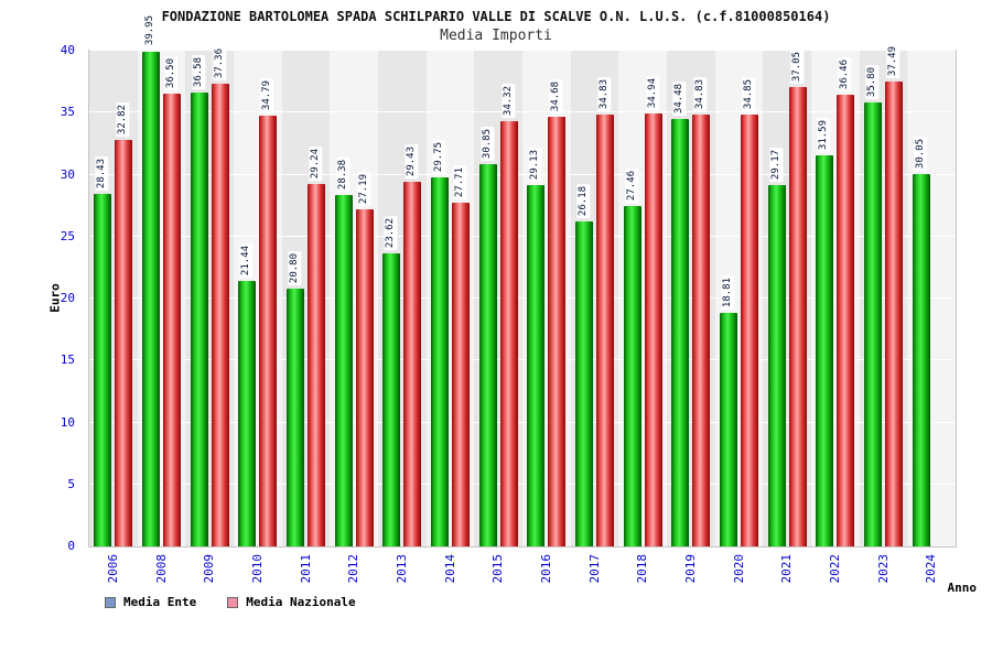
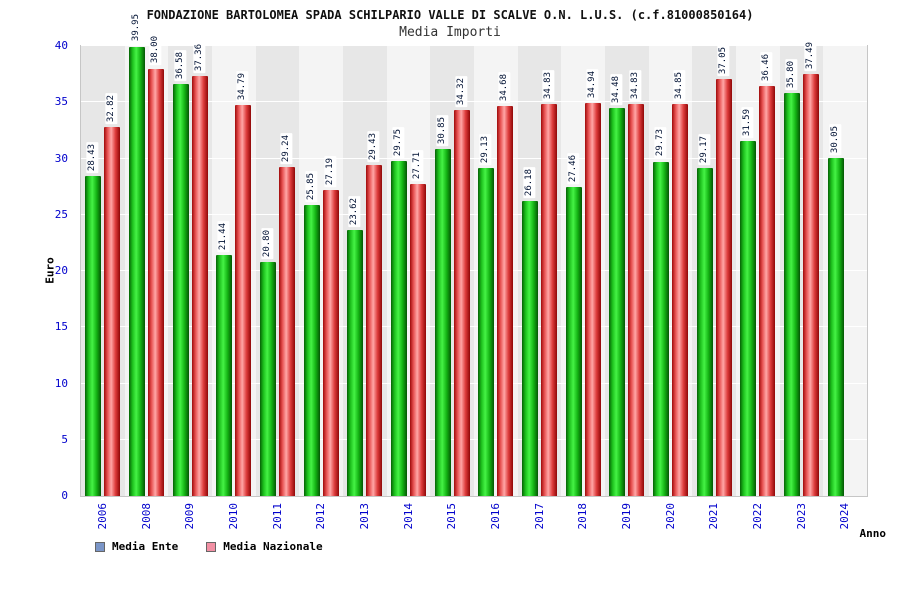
Media Nazionale/2008: 36.50 -> 38.00
Media Ente/2012: 28.38 -> 25.85
Media Ente/2020: 18.81 -> 29.73
